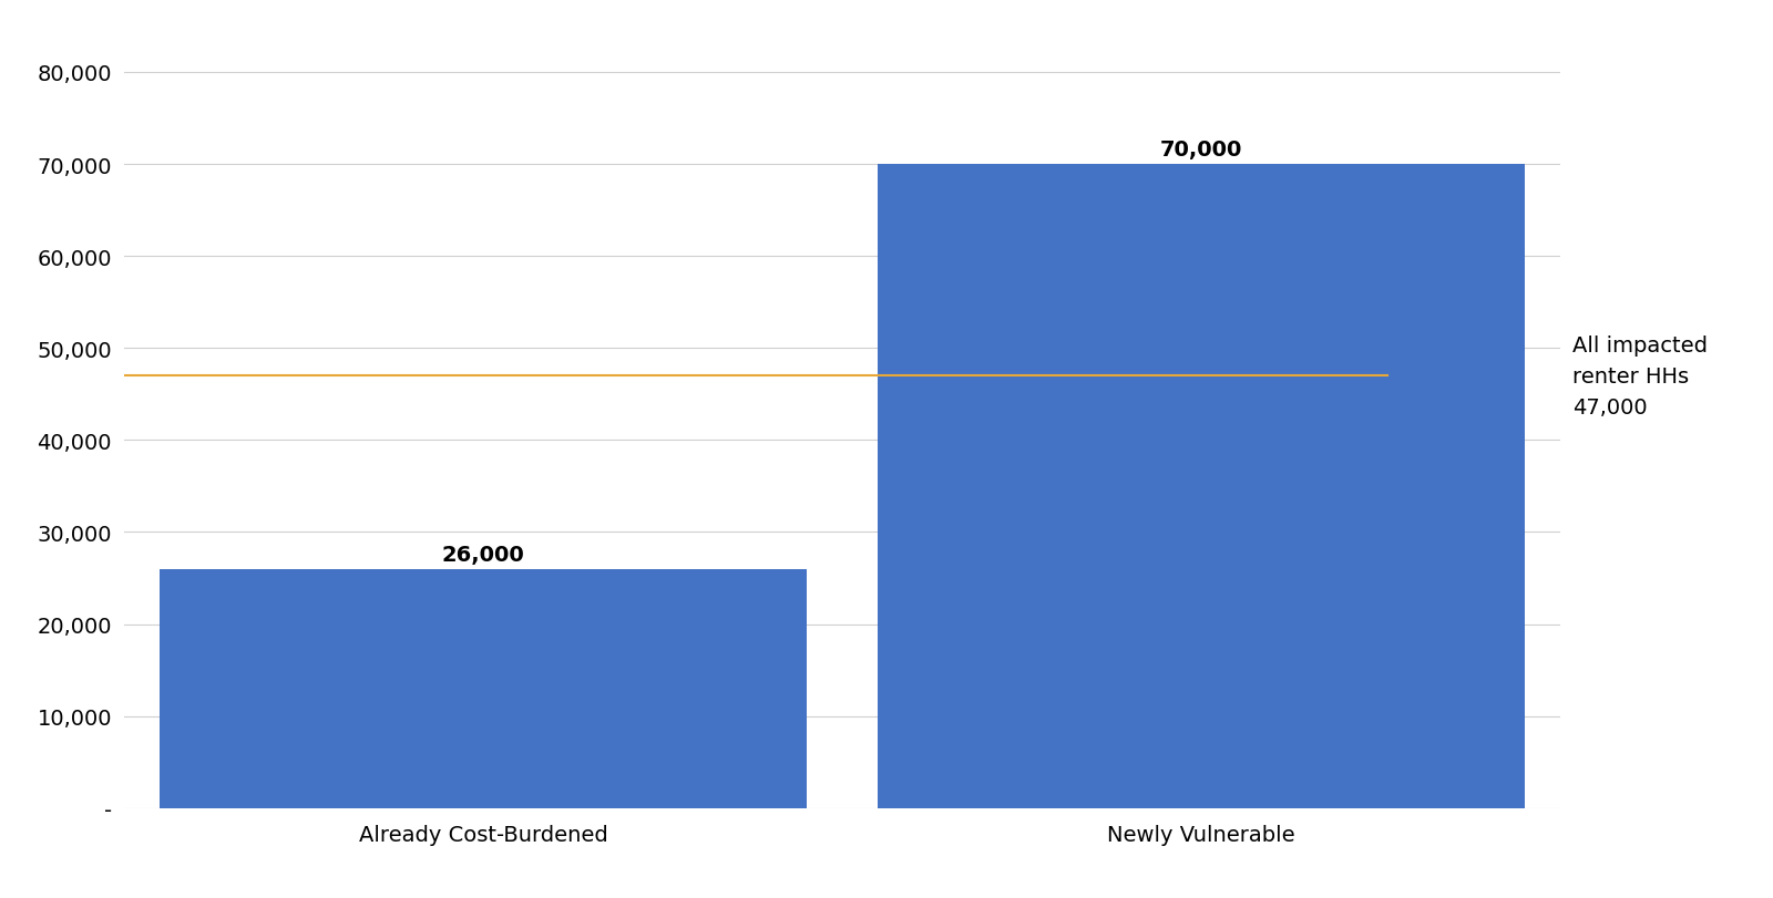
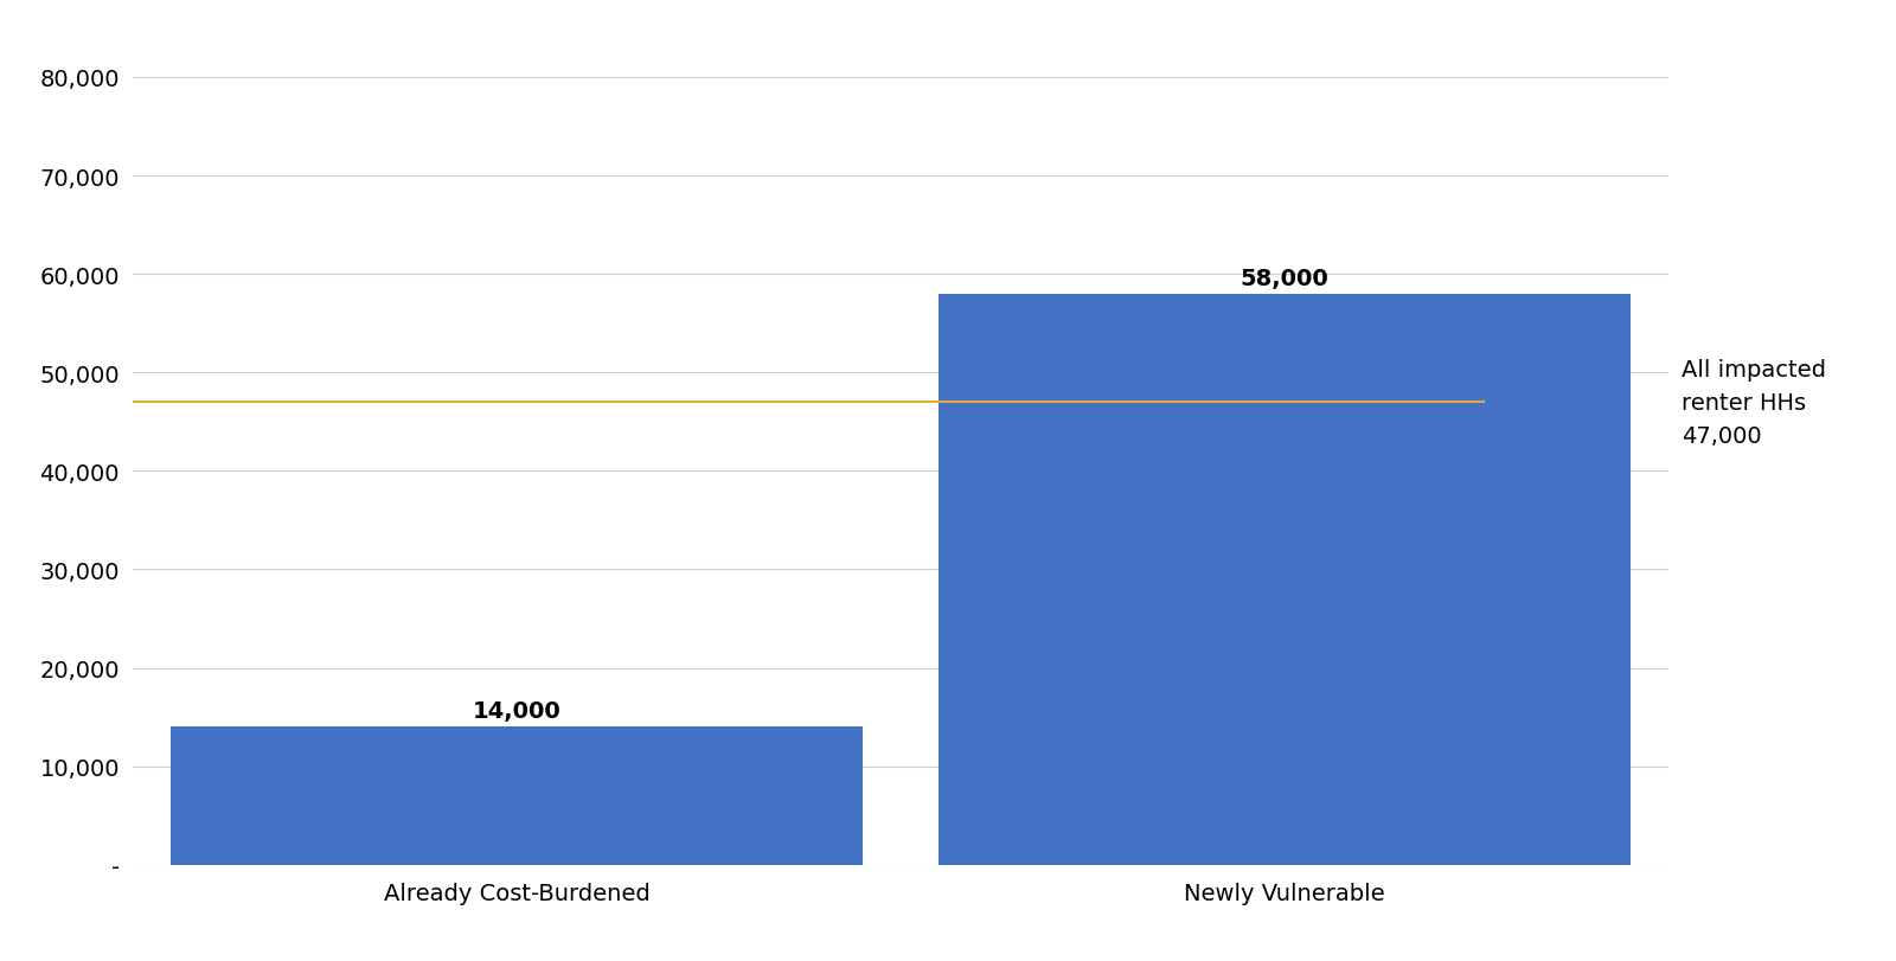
Already Cost-Burdened: 26,000 -> 14,000
Newly Vulnerable: 70,000 -> 58,000
